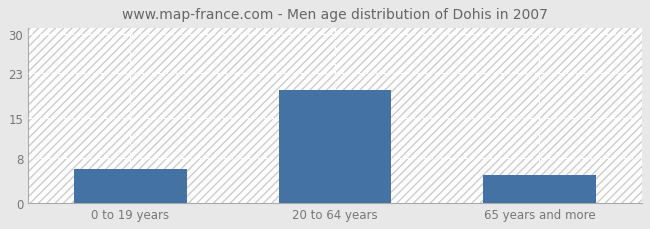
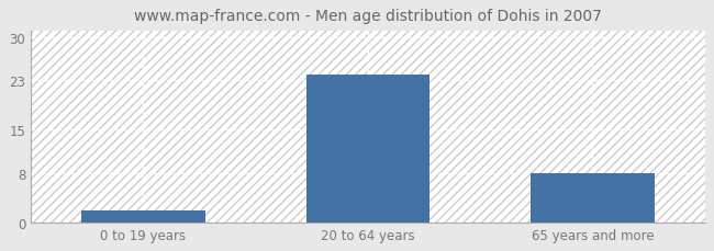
0 to 19 years: 6 -> 2
20 to 64 years: 20 -> 24
65 years and more: 5 -> 8
